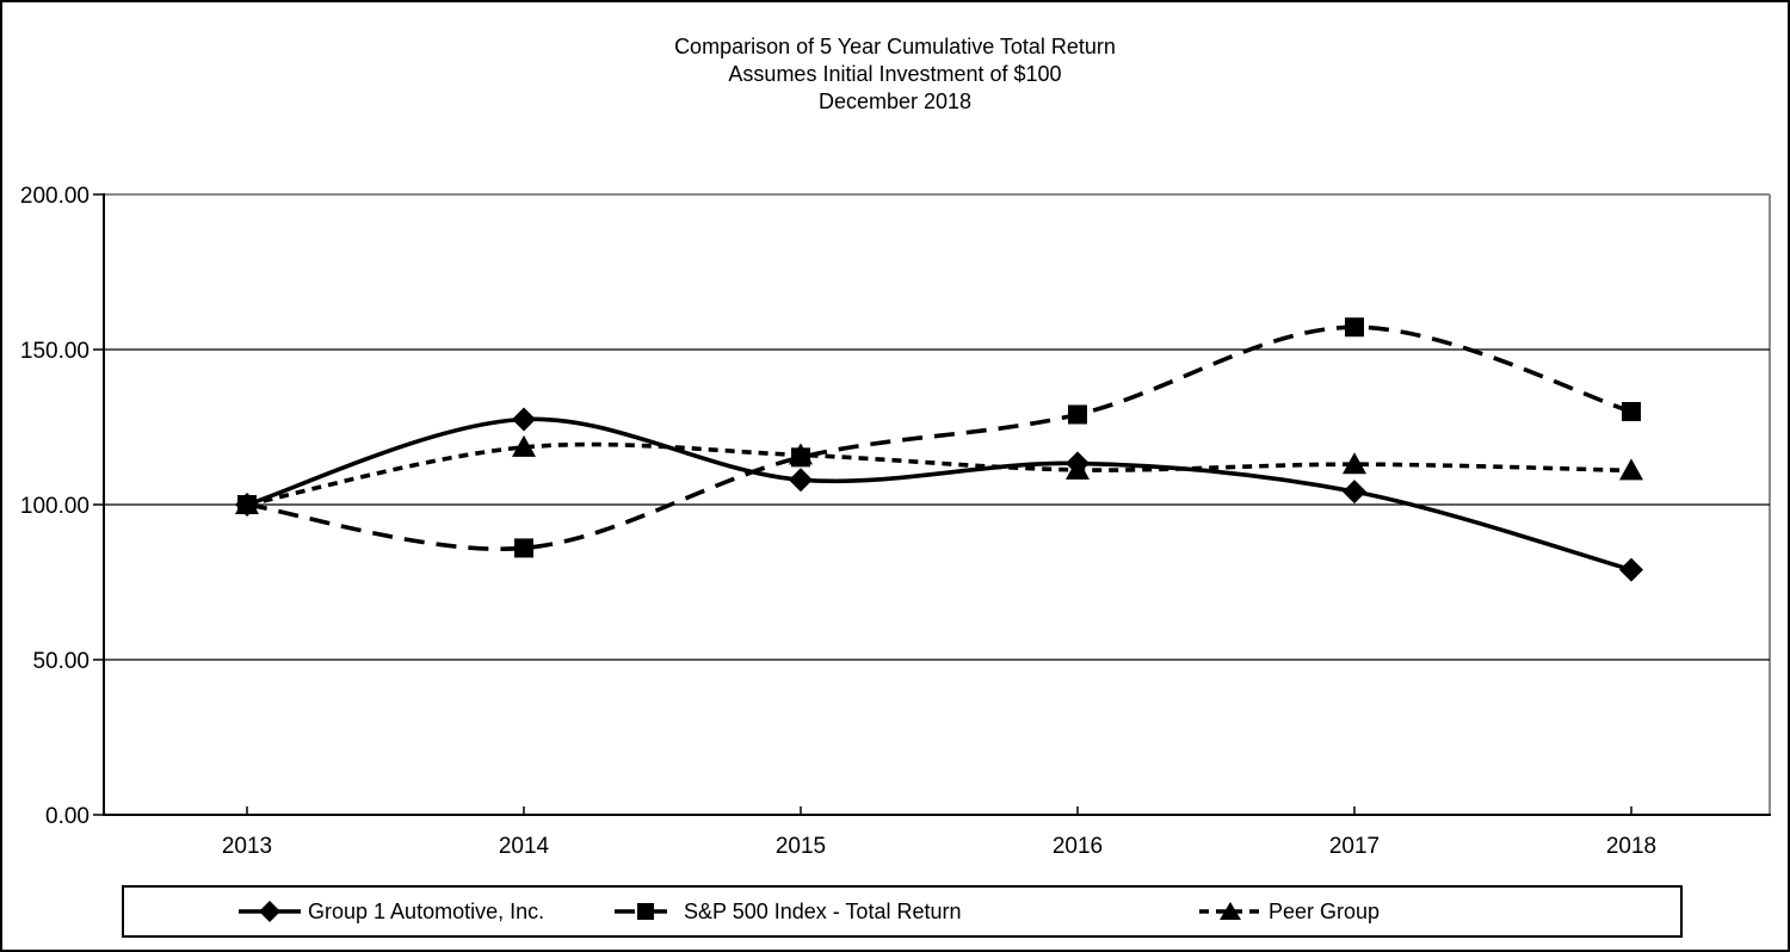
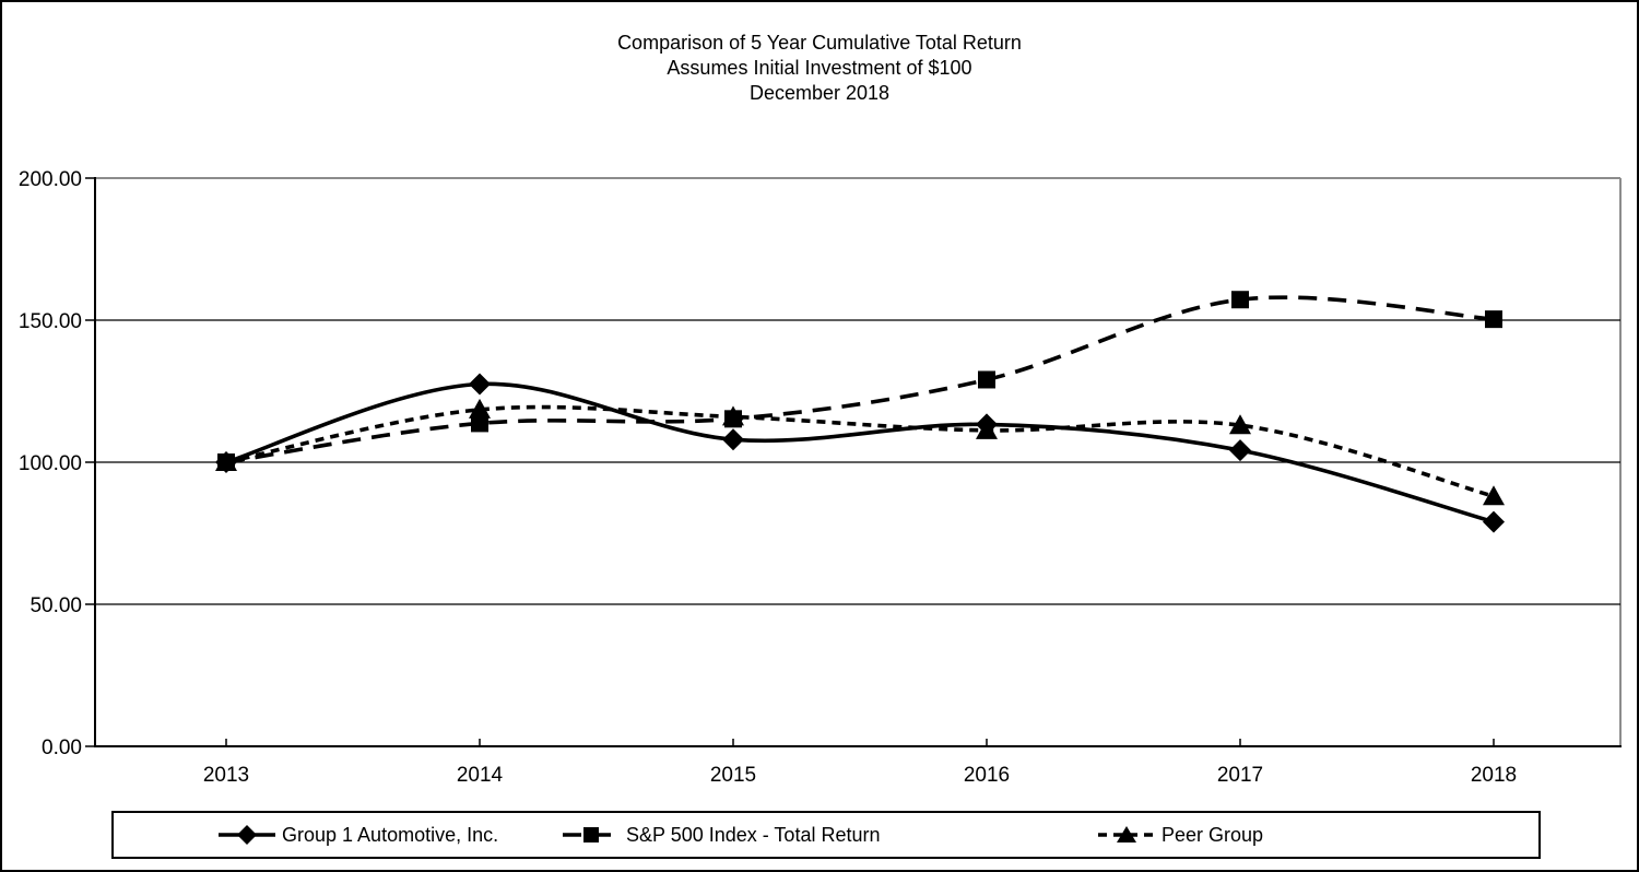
S&P 500 Index - Total Return/2014: 86 -> 114
S&P 500 Index - Total Return/2018: 130 -> 150
Peer Group/2018: 111 -> 88
